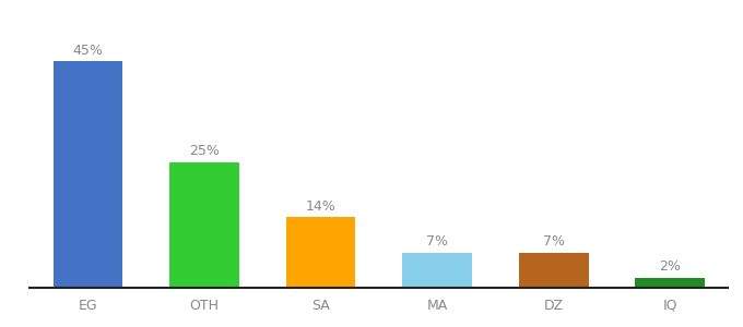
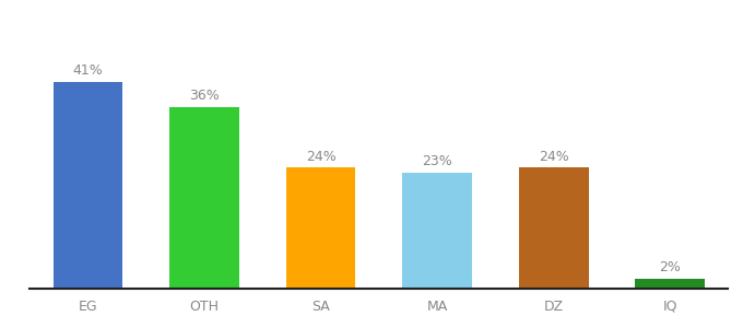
EG: 45% -> 41%
OTH: 25% -> 36%
SA: 14% -> 24%
MA: 7% -> 23%
DZ: 7% -> 24%
